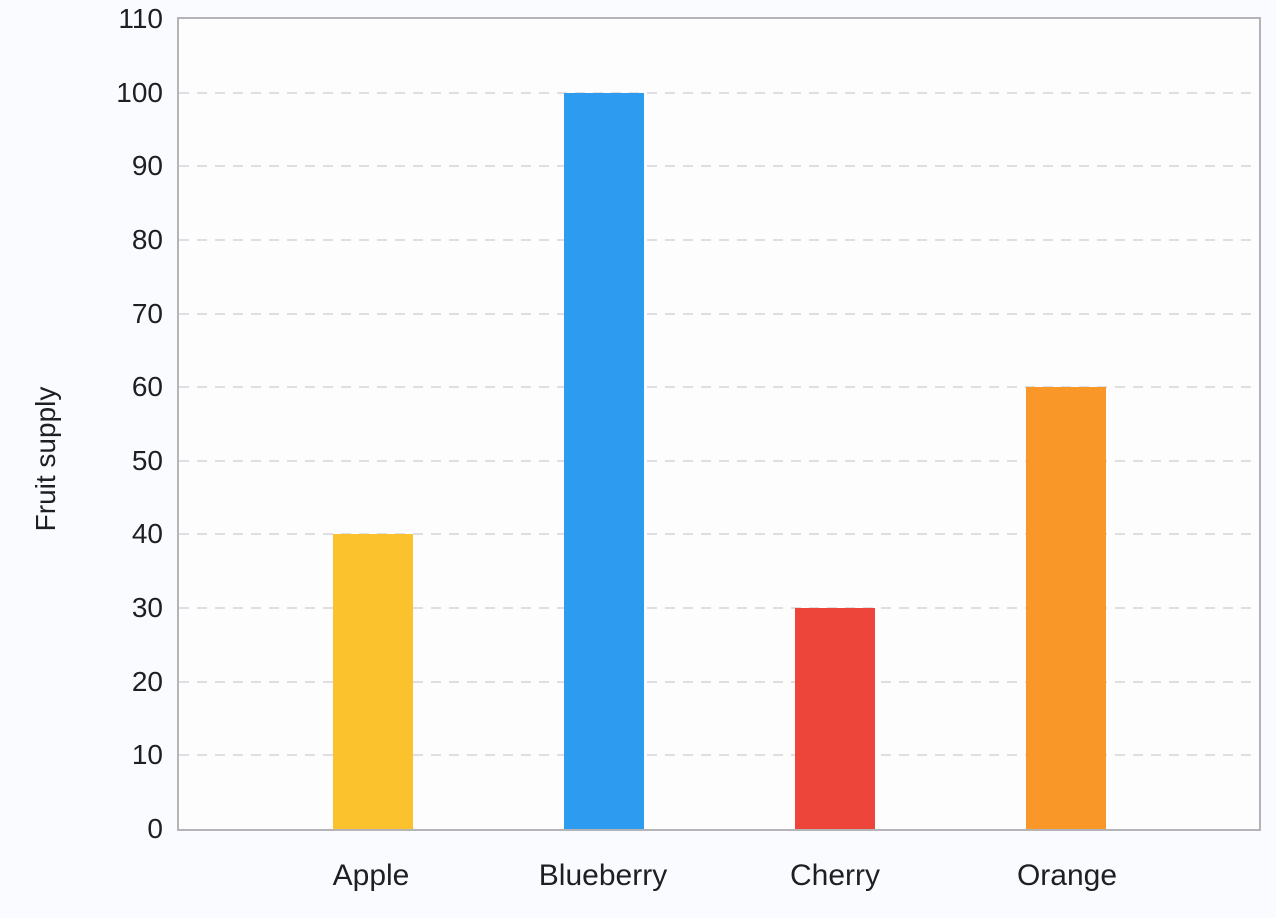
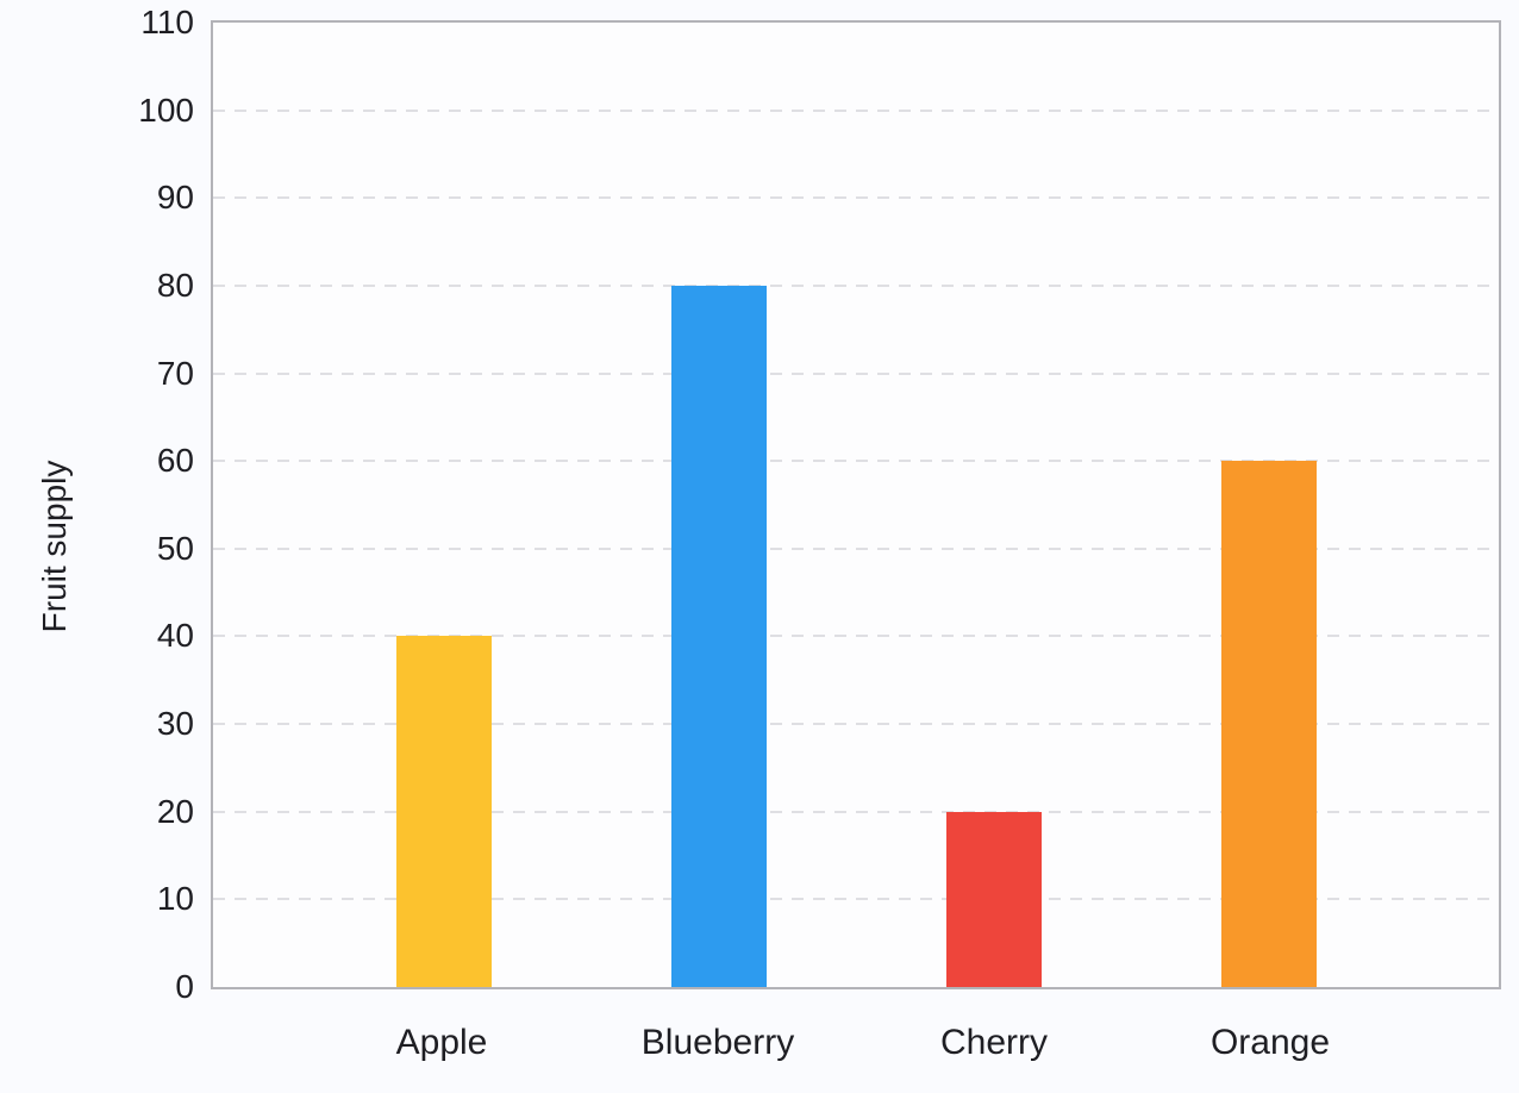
Blueberry: 100 -> 80
Cherry: 30 -> 20
